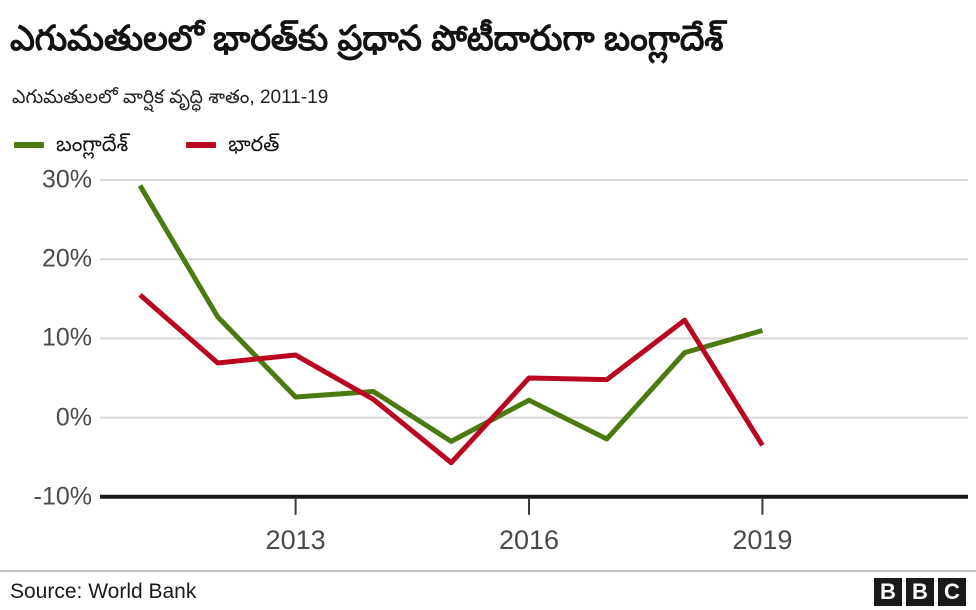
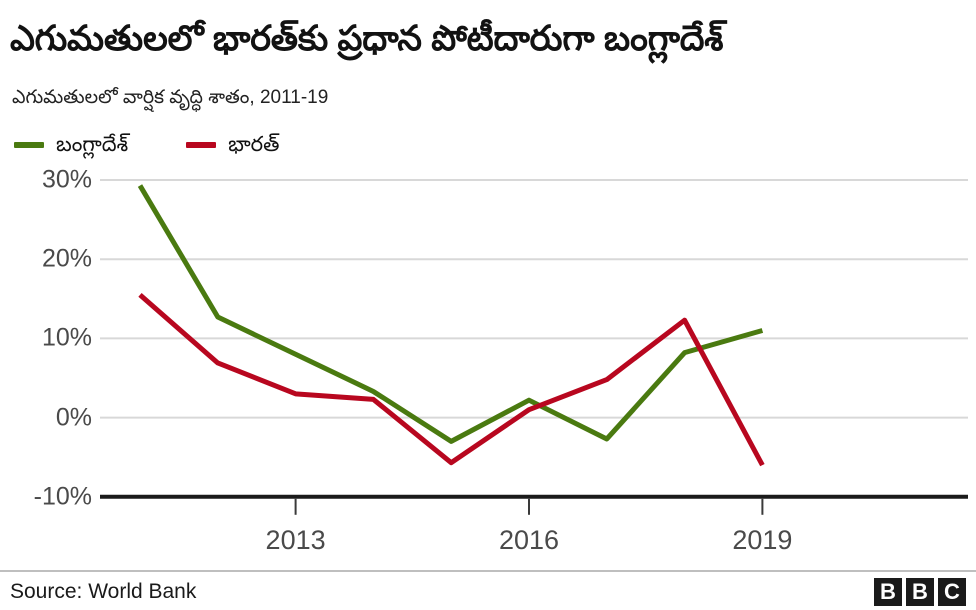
బంగ్లాదేశ్/2013: 3% -> 8%
భారత్/2013: 8% -> 3%
భారత్/2016: 5% -> 1%
భారత్/2019: -4% -> -6%
